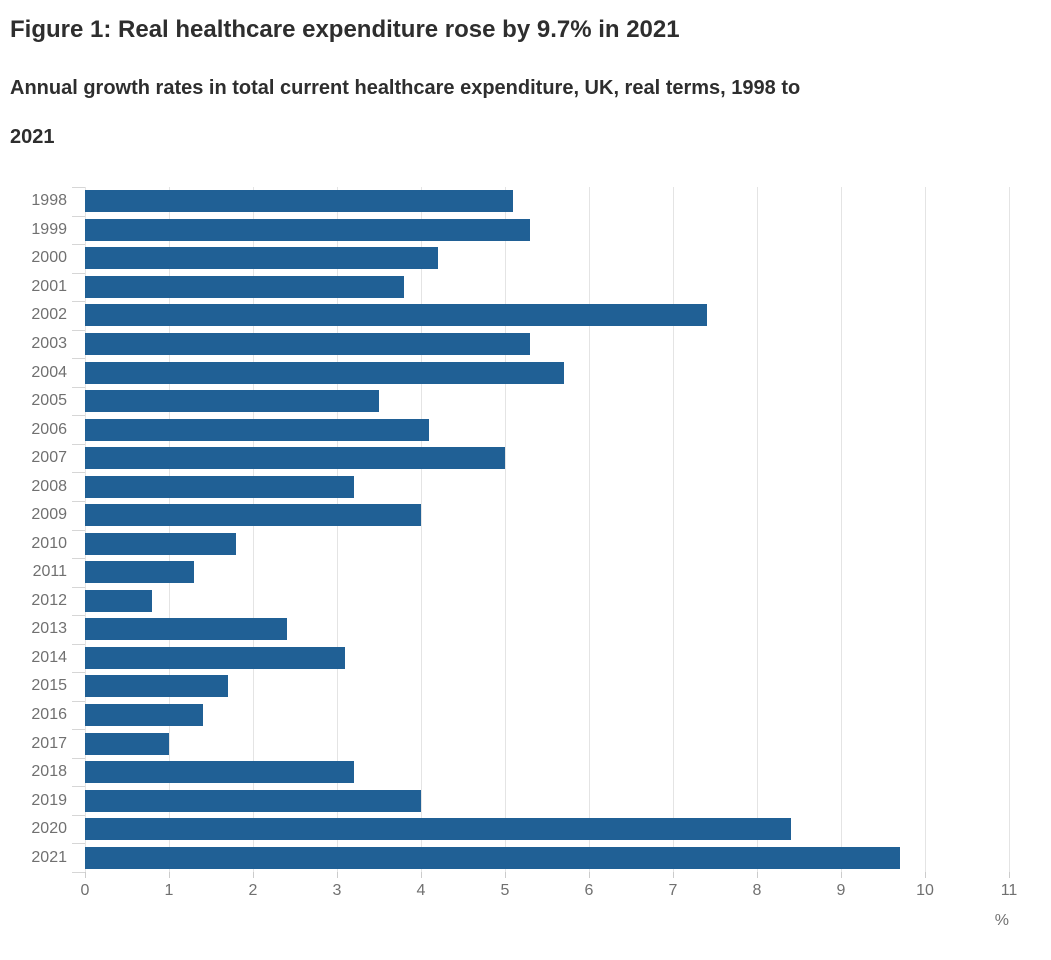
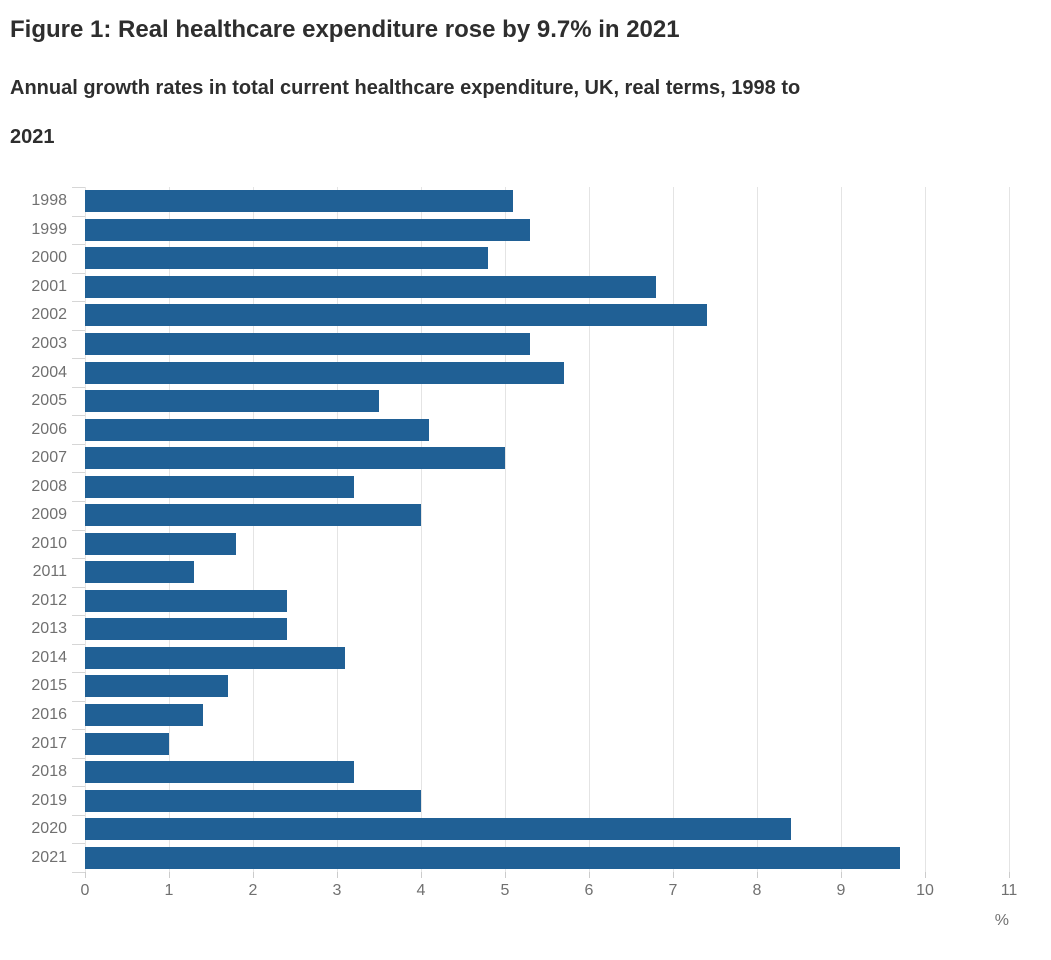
2000: 4.2 -> 4.8
2001: 3.8 -> 6.8
2012: 0.8 -> 2.4
